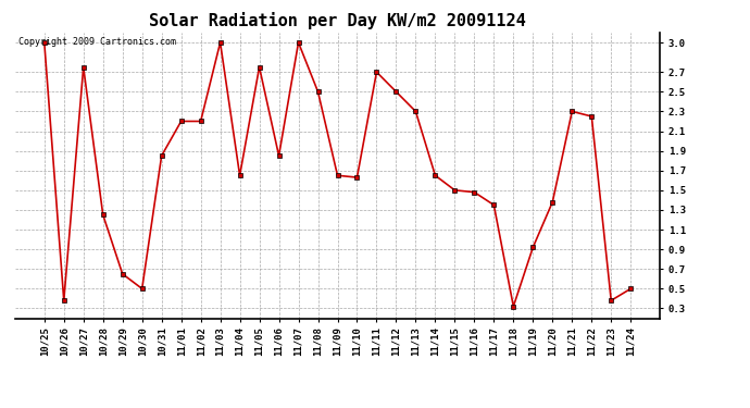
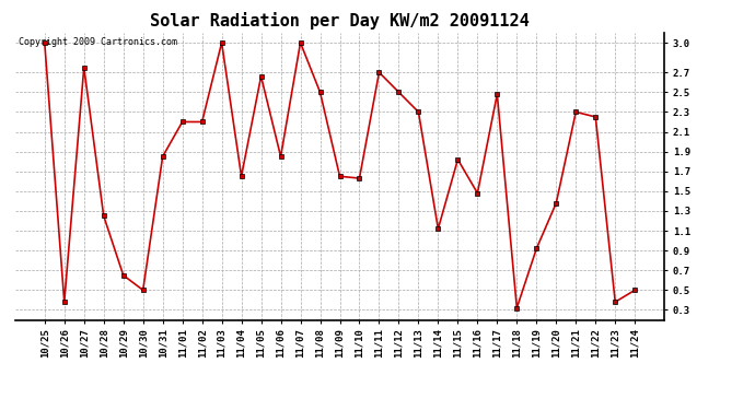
11/05: 2.75 -> 2.66
11/14: 1.65 -> 1.12
11/15: 1.50 -> 1.82
11/17: 1.35 -> 2.48
